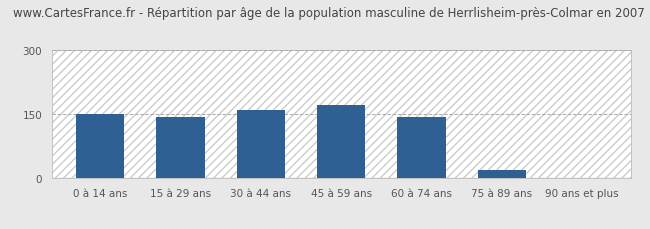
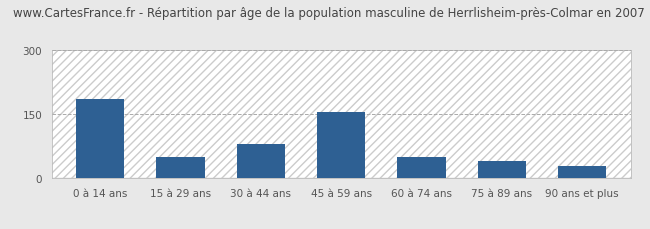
0 à 14 ans: 150 -> 185
15 à 29 ans: 142 -> 50
30 à 44 ans: 160 -> 80
45 à 59 ans: 170 -> 155
60 à 74 ans: 144 -> 50
75 à 89 ans: 20 -> 40
90 ans et plus: 2 -> 30
